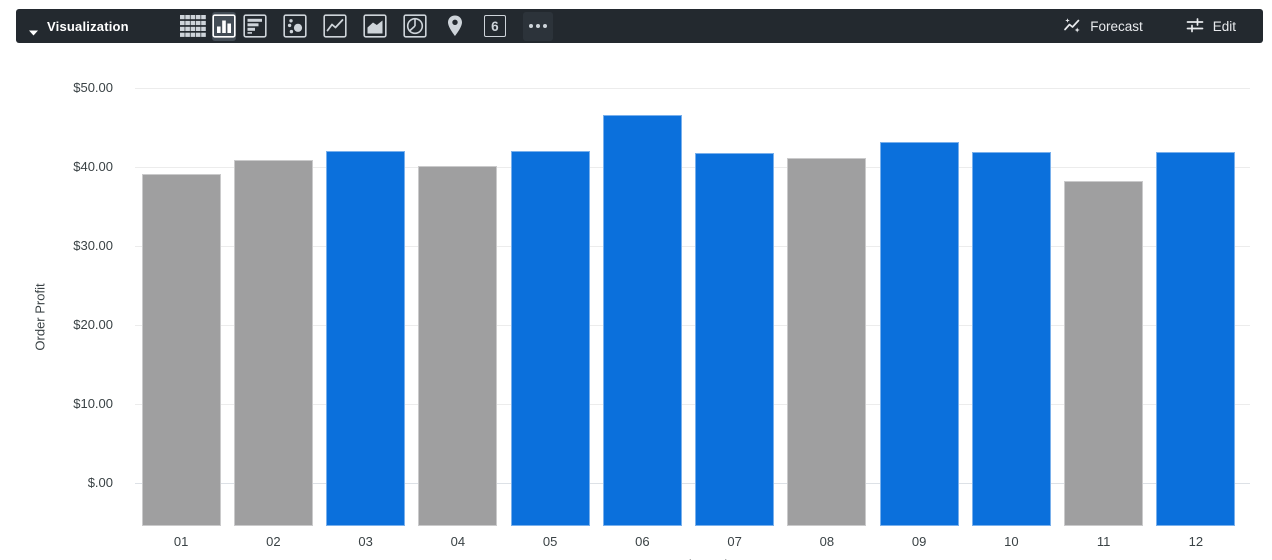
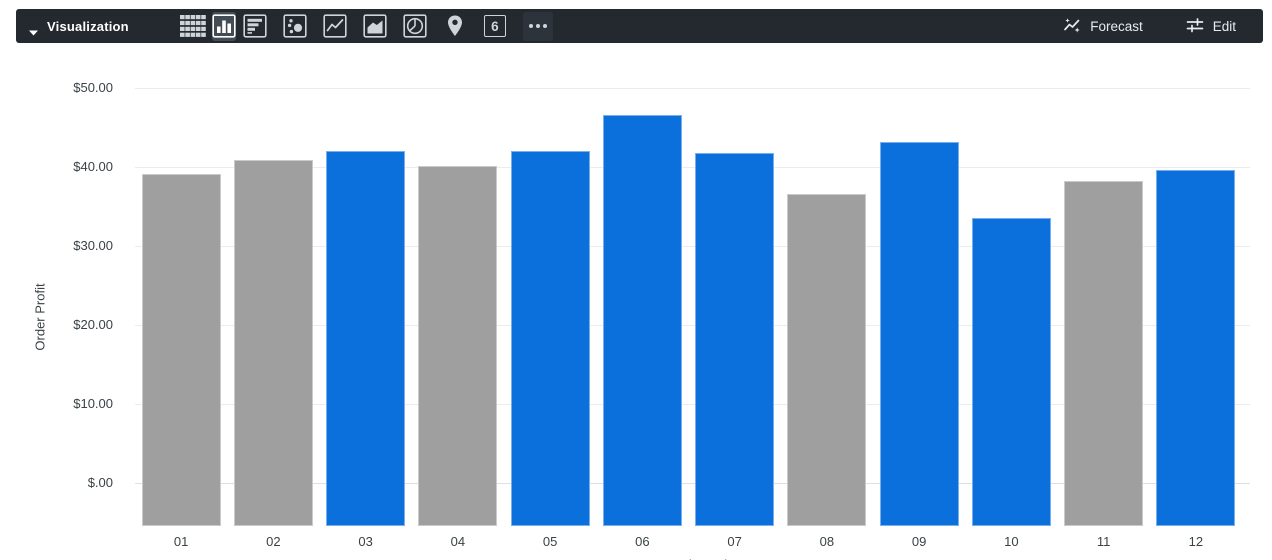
08: $47 -> $42
10: $47 -> $39
12: $47 -> $45
